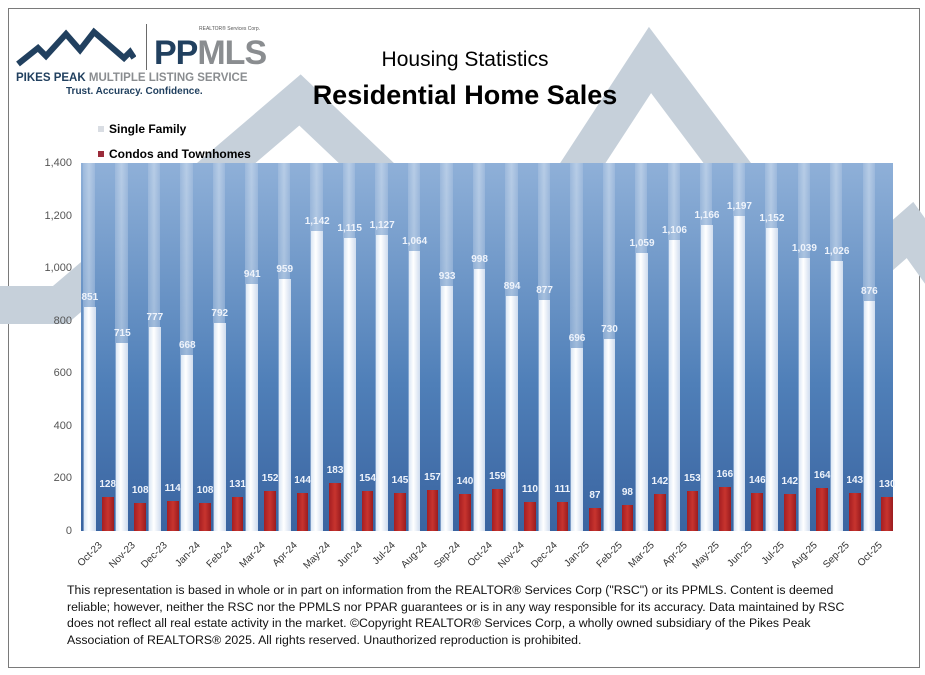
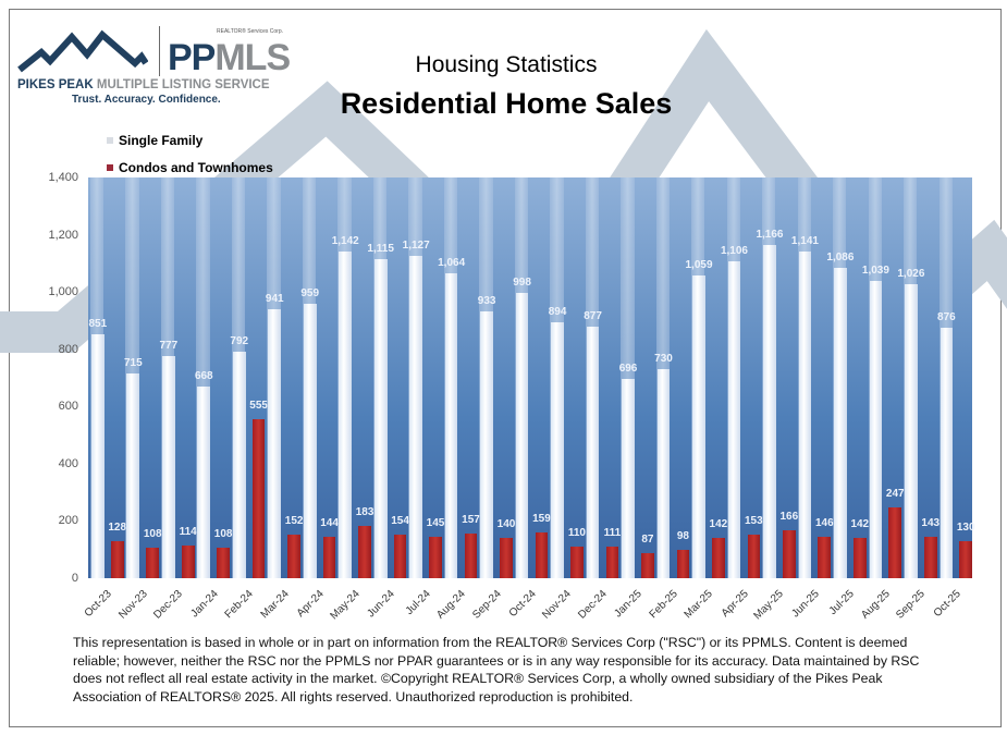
Condos and Townhomes/Feb-24: 131 -> 555
Single Family/Jun-25: 1,197 -> 1,141
Single Family/Jul-25: 1,152 -> 1,086
Condos and Townhomes/Aug-25: 164 -> 247
